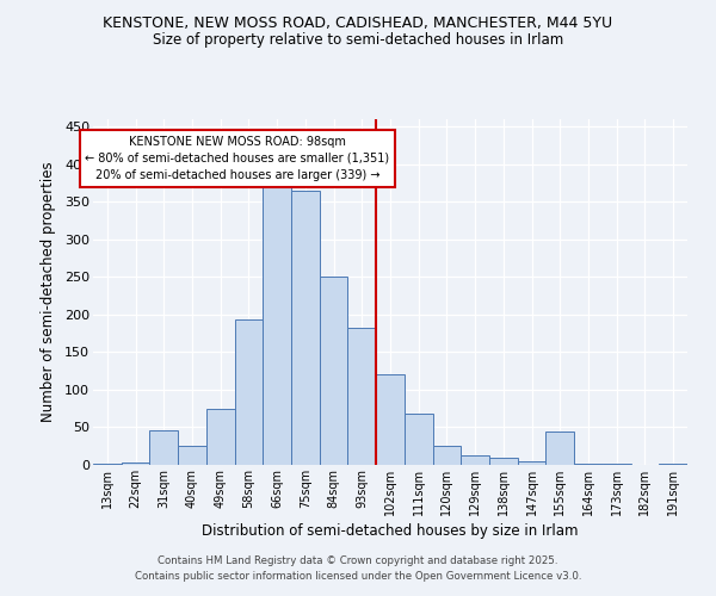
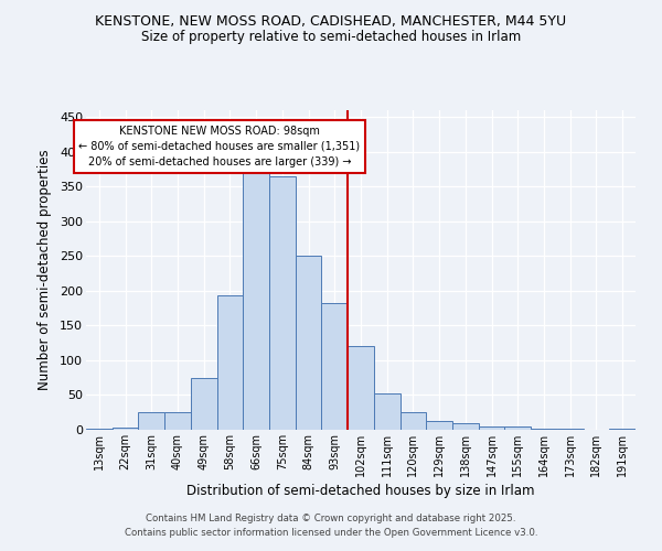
31sqm: 46 -> 25
111sqm: 68 -> 53
155sqm: 44 -> 5
